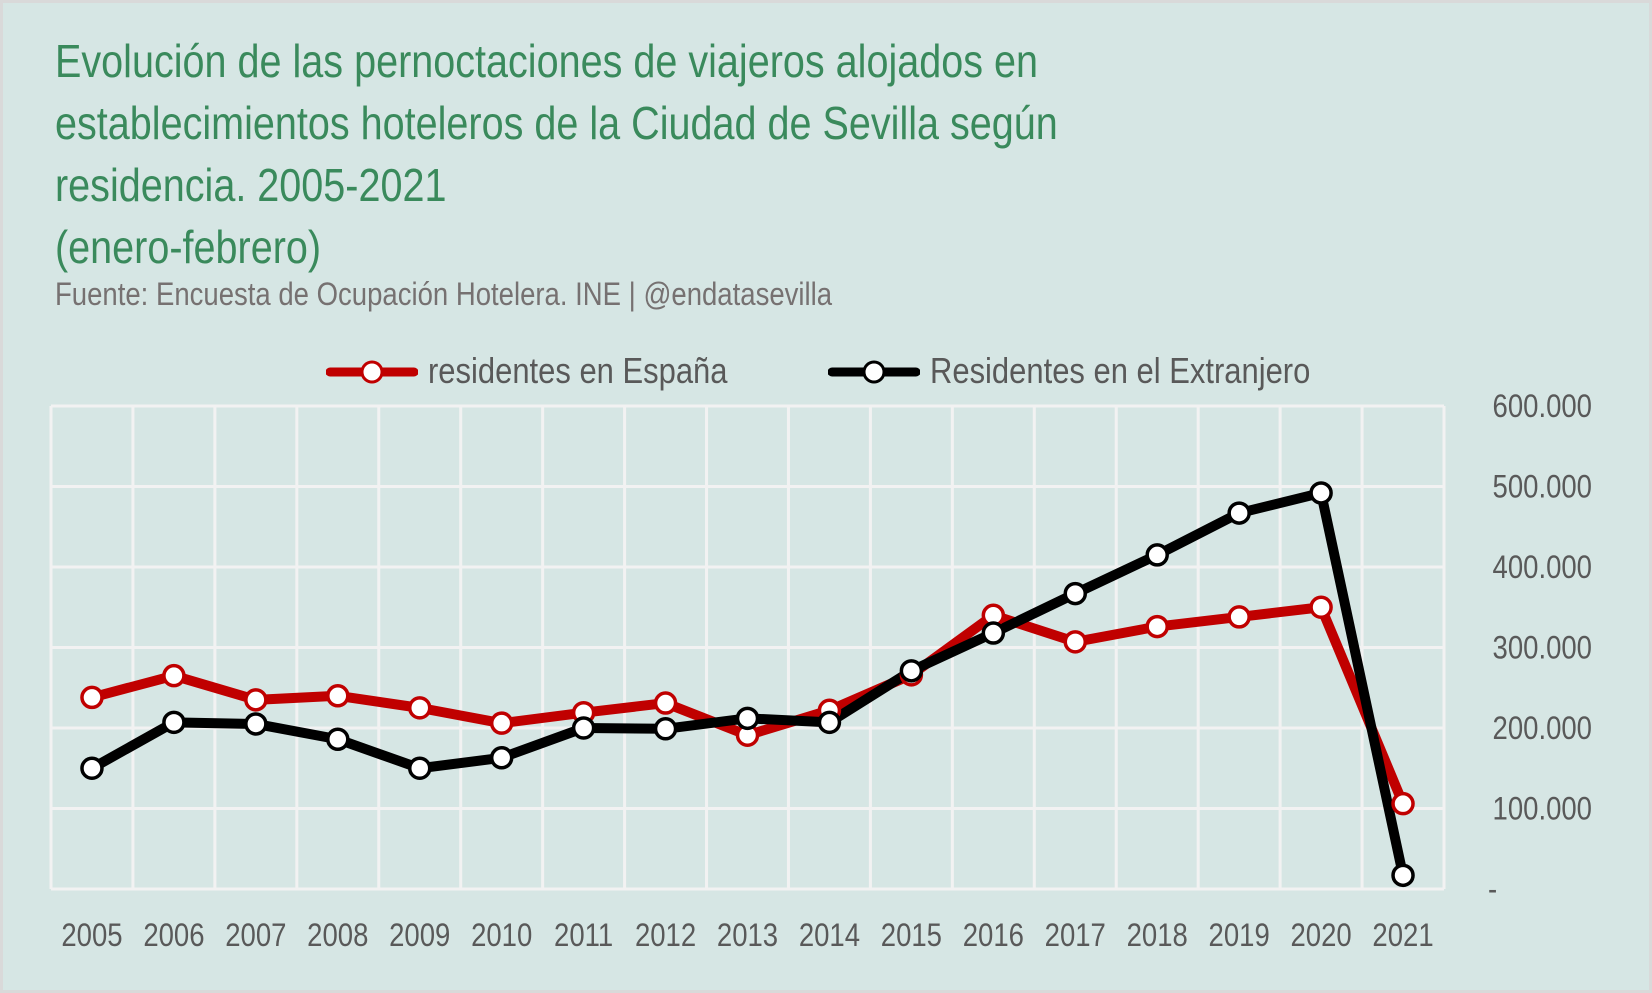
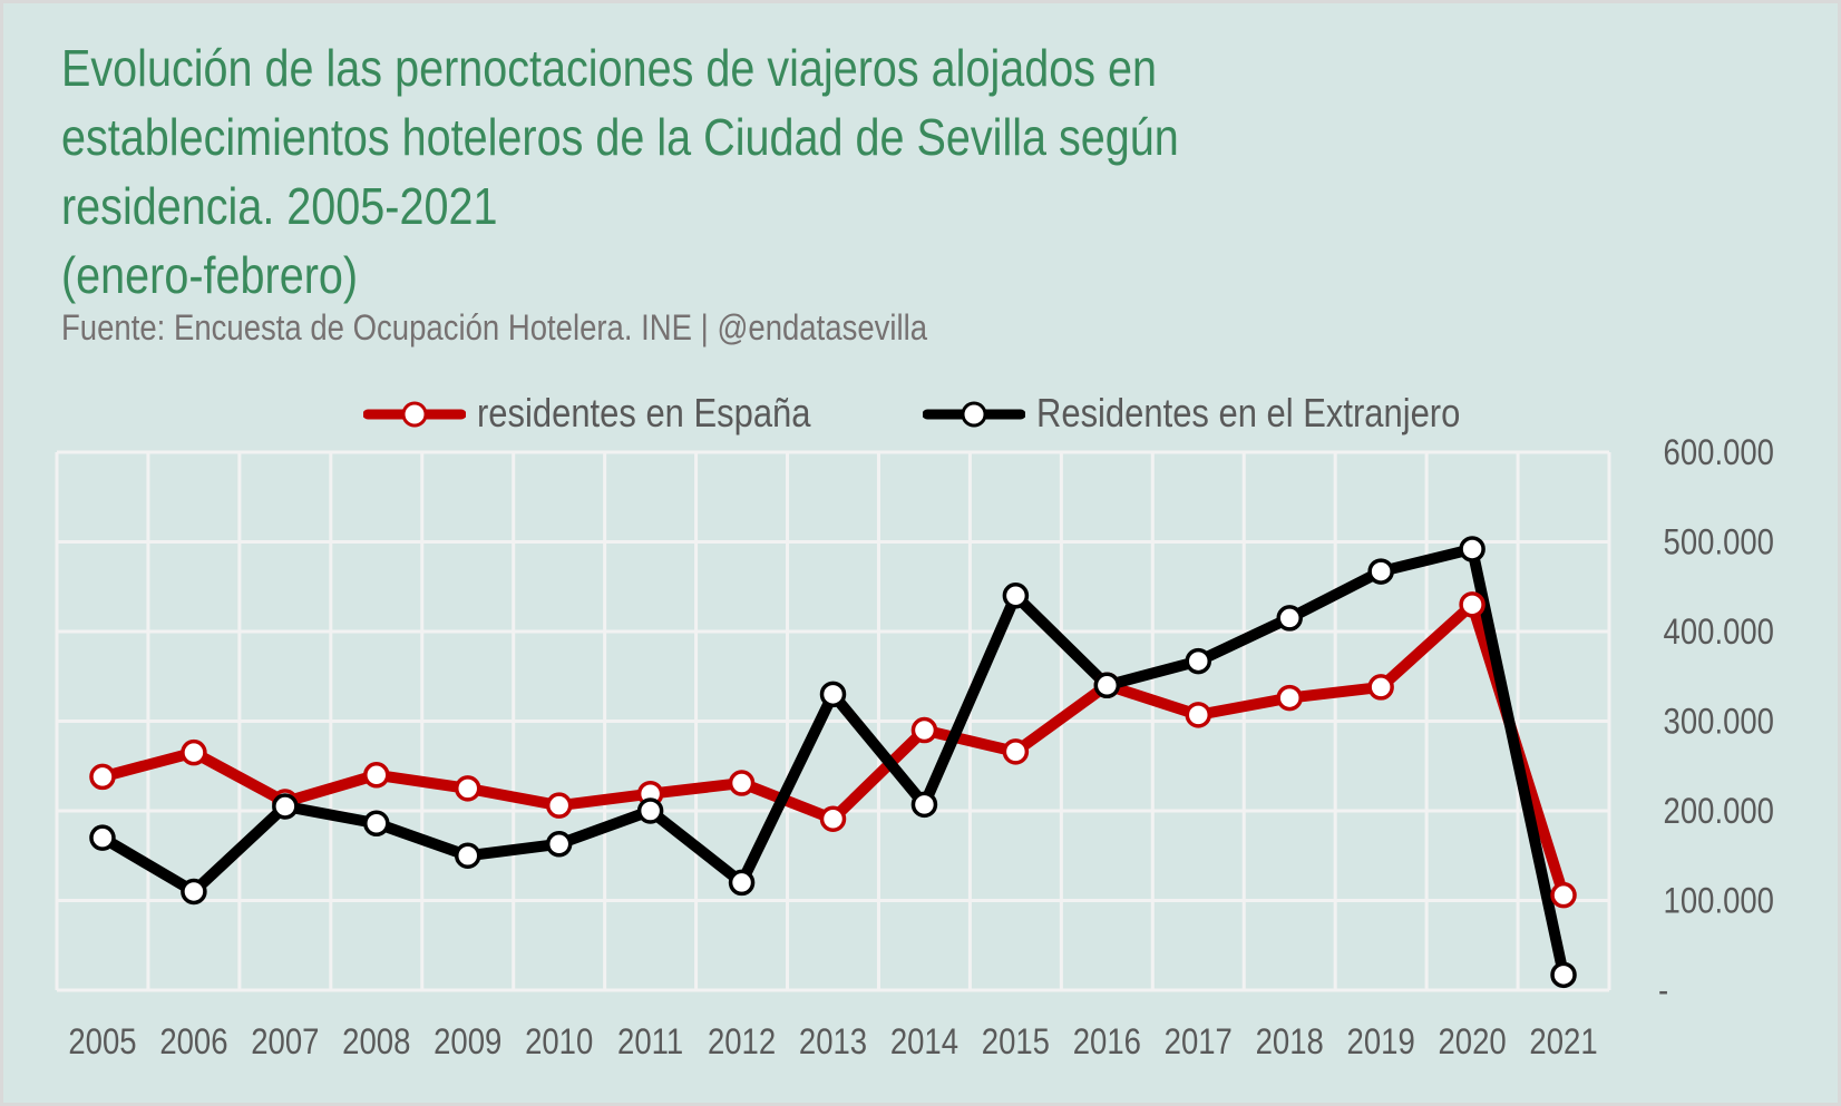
Residentes en el Extranjero/2005: 150000 -> 170000
Residentes en el Extranjero/2006: 210000 -> 110000
residentes en España/2007: 240000 -> 210000
Residentes en el Extranjero/2012: 200000 -> 120000
Residentes en el Extranjero/2013: 210000 -> 330000
residentes en España/2014: 220000 -> 290000
Residentes en el Extranjero/2015: 270000 -> 440000
Residentes en el Extranjero/2016: 320000 -> 340000
residentes en España/2020: 350000 -> 430000
